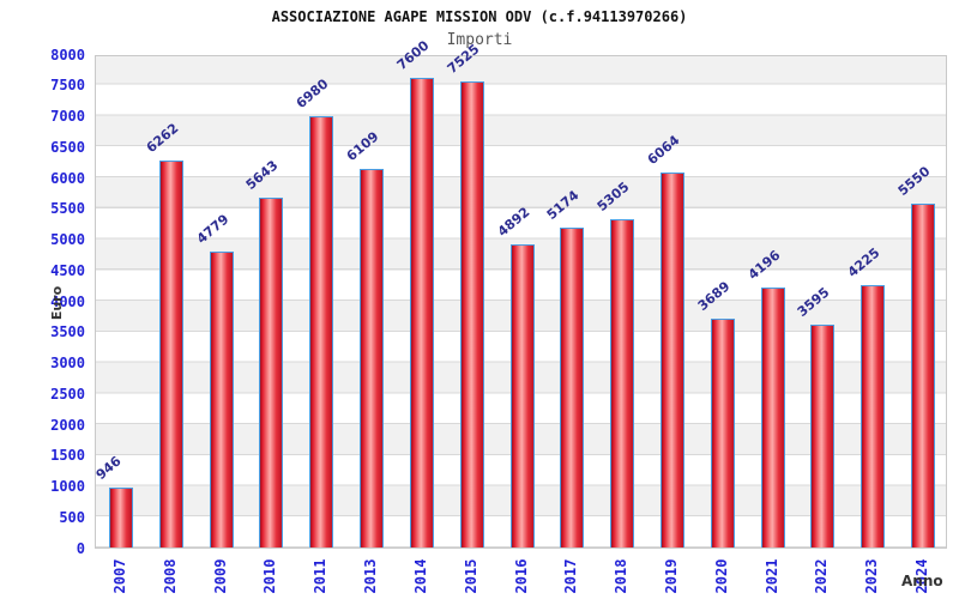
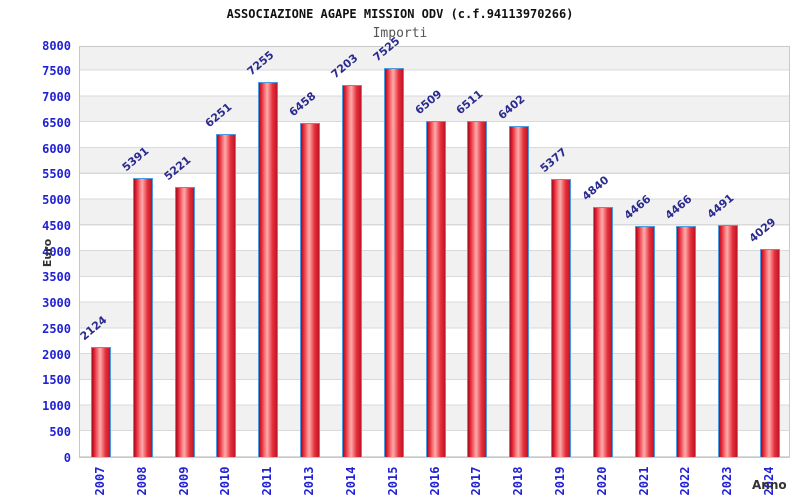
2007: 946 -> 2124
2008: 6262 -> 5391
2009: 4779 -> 5221
2010: 5643 -> 6251
2011: 6980 -> 7255
2013: 6109 -> 6458
2014: 7600 -> 7203
2016: 4892 -> 6509
2017: 5174 -> 6511
2018: 5305 -> 6402
2019: 6064 -> 5377
2020: 3689 -> 4840
2021: 4196 -> 4466
2022: 3595 -> 4466
2023: 4225 -> 4491
2024: 5550 -> 4029
